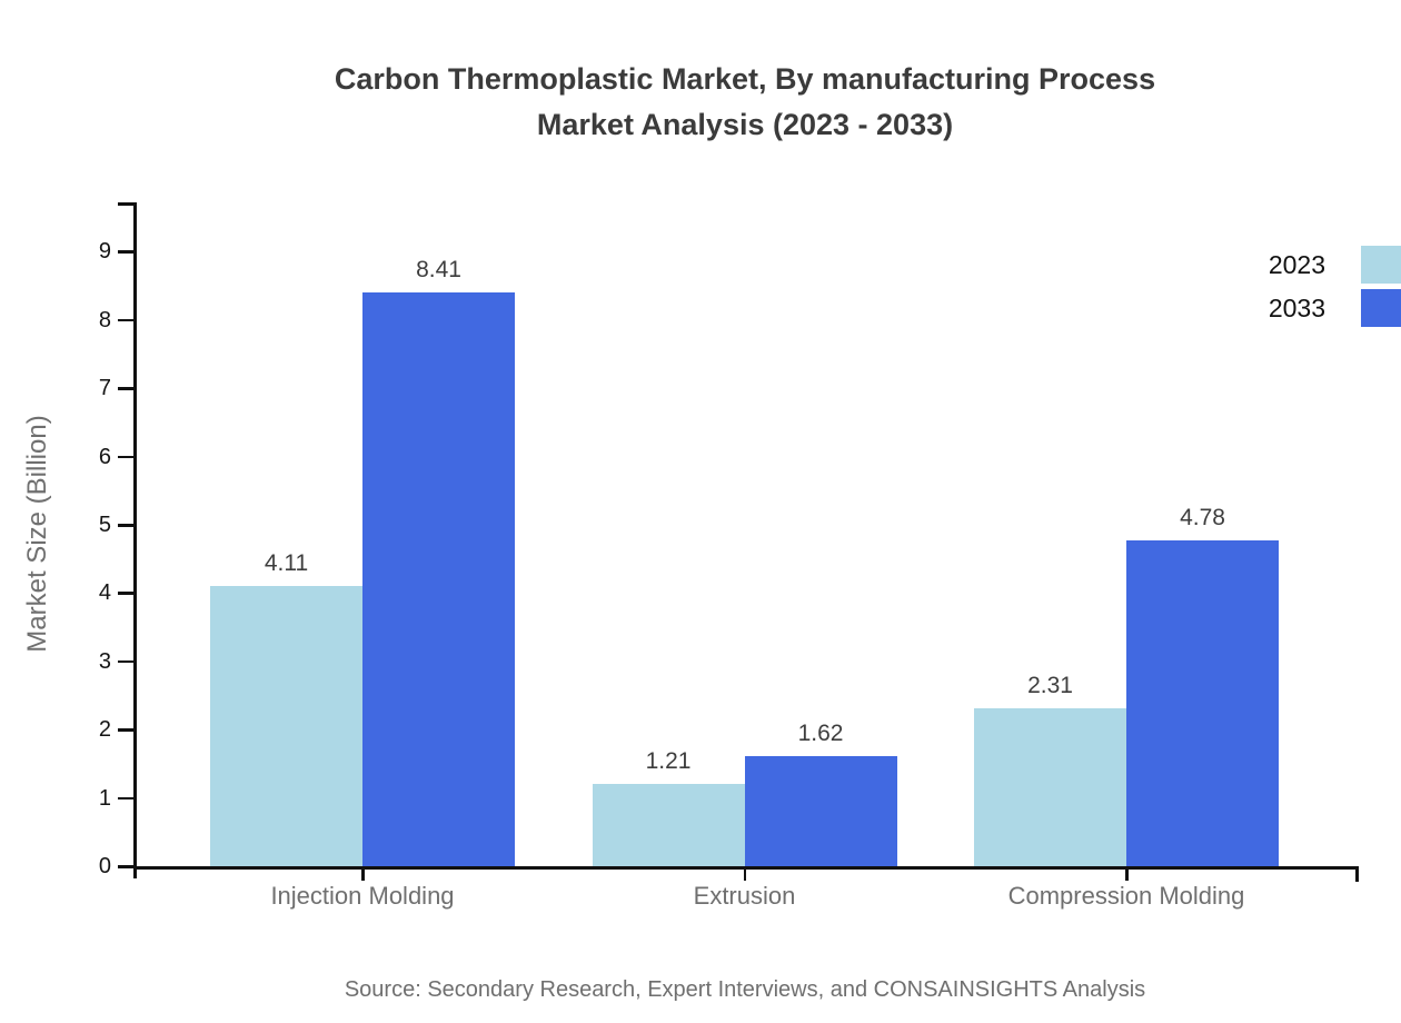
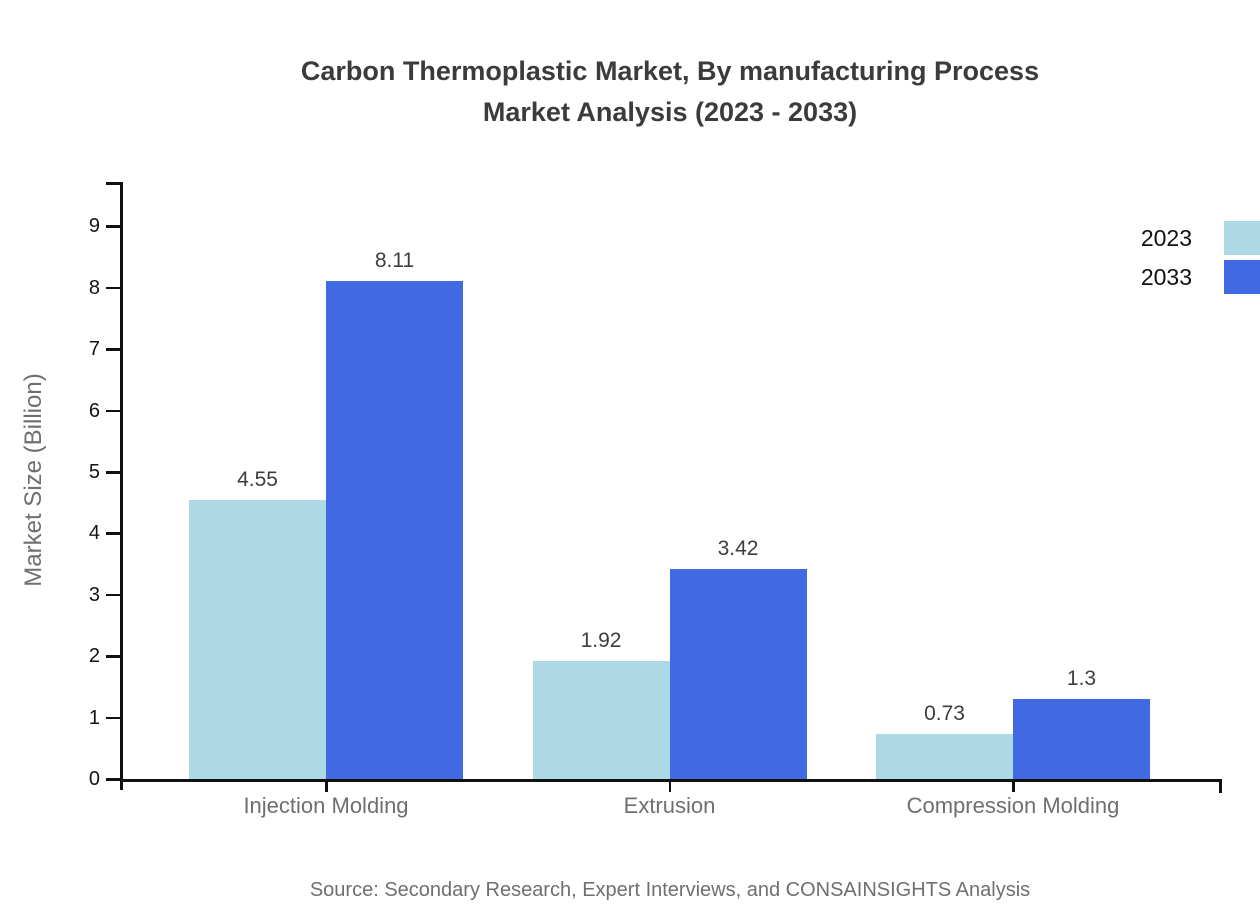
2023/Injection Molding: 4.11 -> 4.55
2033/Injection Molding: 8.41 -> 8.11
2023/Extrusion: 1.21 -> 1.92
2033/Extrusion: 1.62 -> 3.42
2023/Compression Molding: 2.31 -> 0.73
2033/Compression Molding: 4.78 -> 1.3
